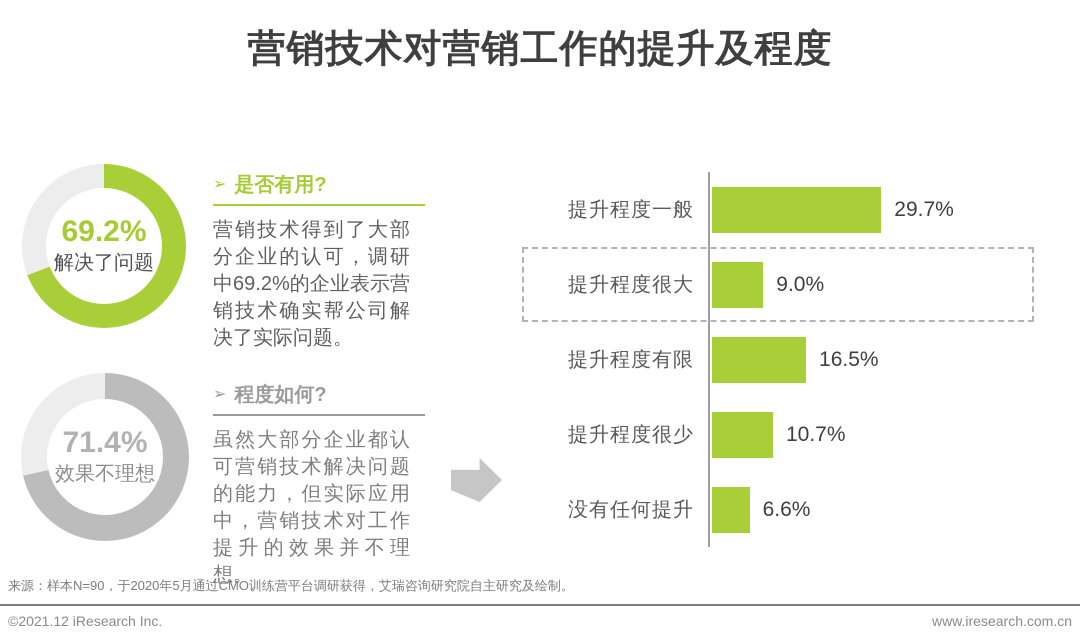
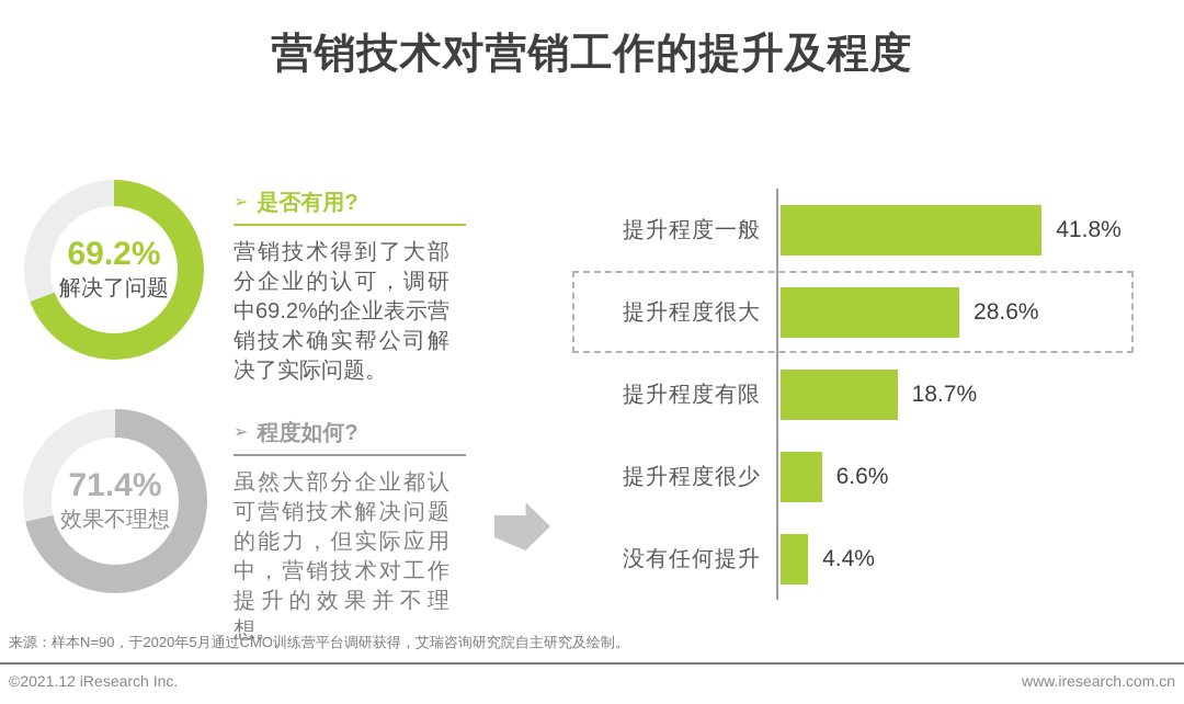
提升程度一般: 29.7% -> 41.8%
提升程度很大: 9.0% -> 28.6%
提升程度有限: 16.5% -> 18.7%
提升程度很少: 10.7% -> 6.6%
没有任何提升: 6.6% -> 4.4%
